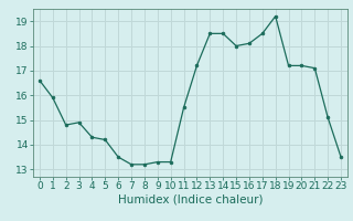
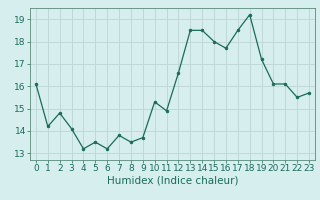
0: 16.6 -> 16.1
1: 15.9 -> 14.2
3: 14.9 -> 14.1
4: 14.3 -> 13.2
5: 14.2 -> 13.5
6: 13.5 -> 13.2
7: 13.2 -> 13.8
8: 13.2 -> 13.5
9: 13.3 -> 13.7
10: 13.3 -> 15.3
11: 15.5 -> 14.9
12: 17.2 -> 16.6
16: 18.1 -> 17.7
20: 17.2 -> 16.1
21: 17.1 -> 16.1
22: 15.1 -> 15.5
23: 13.5 -> 15.7
